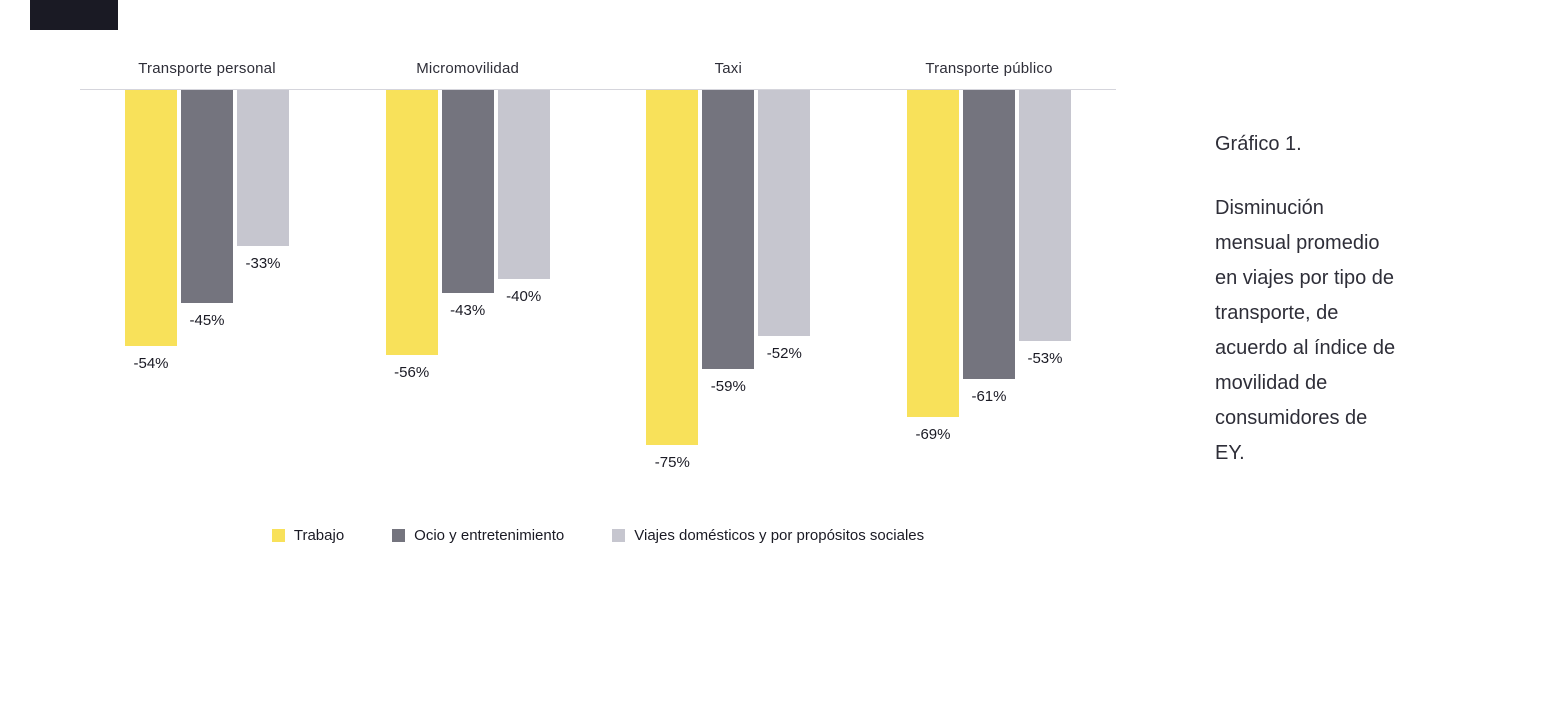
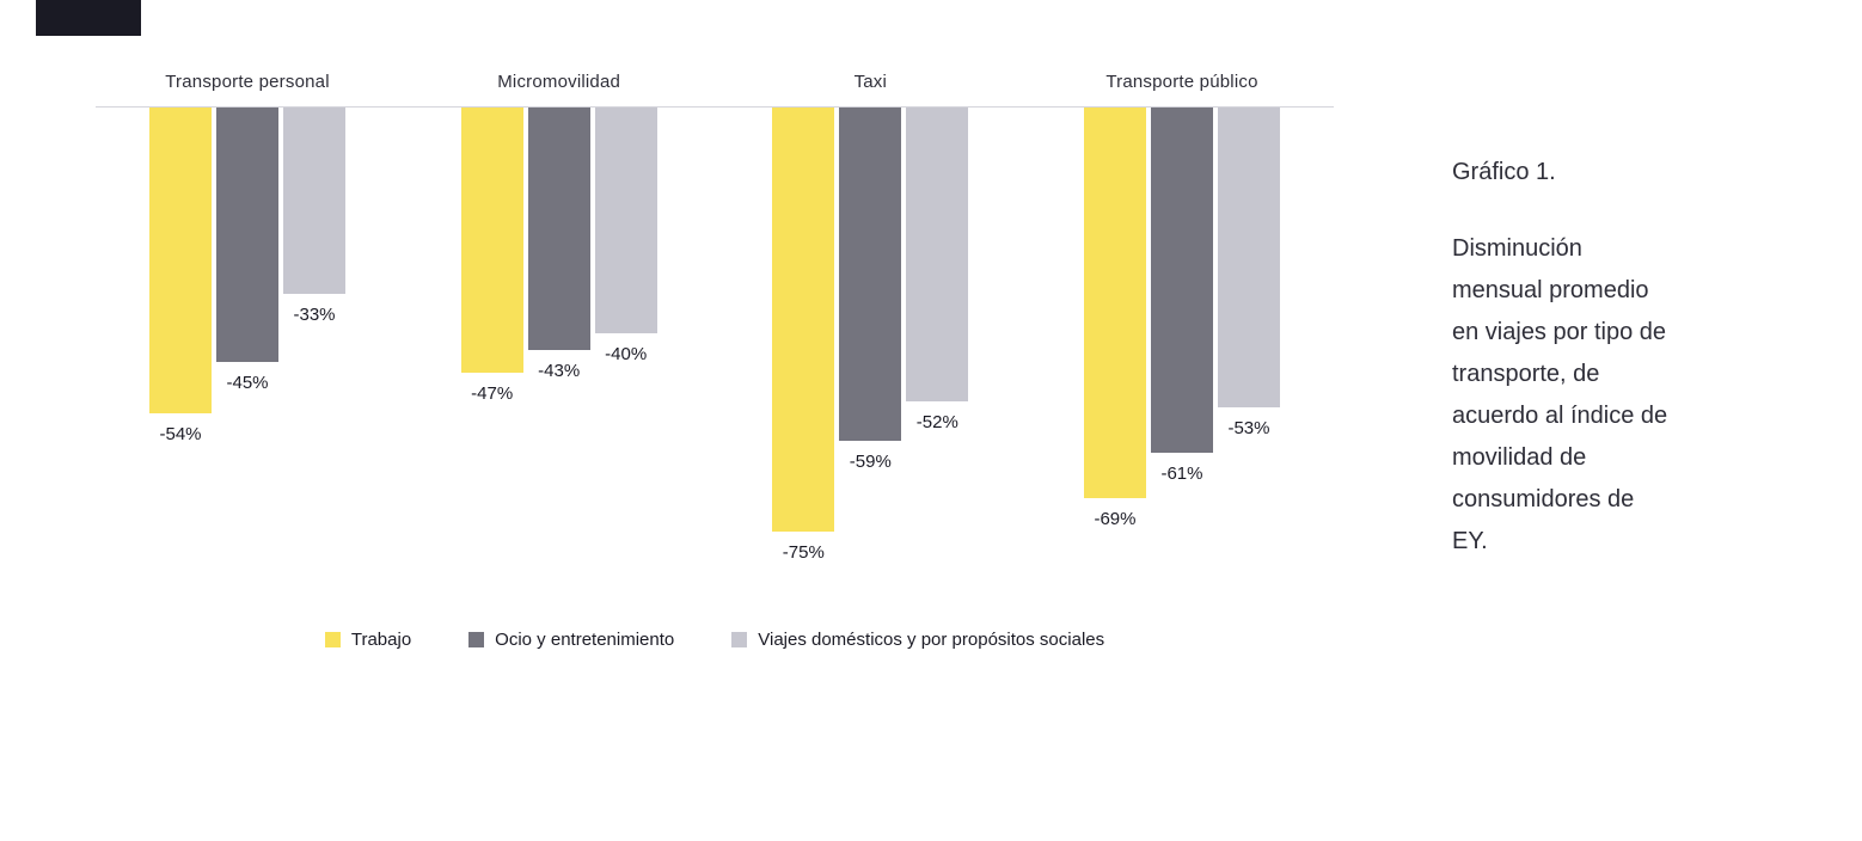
Trabajo/Micromovilidad: -56% -> -47%
